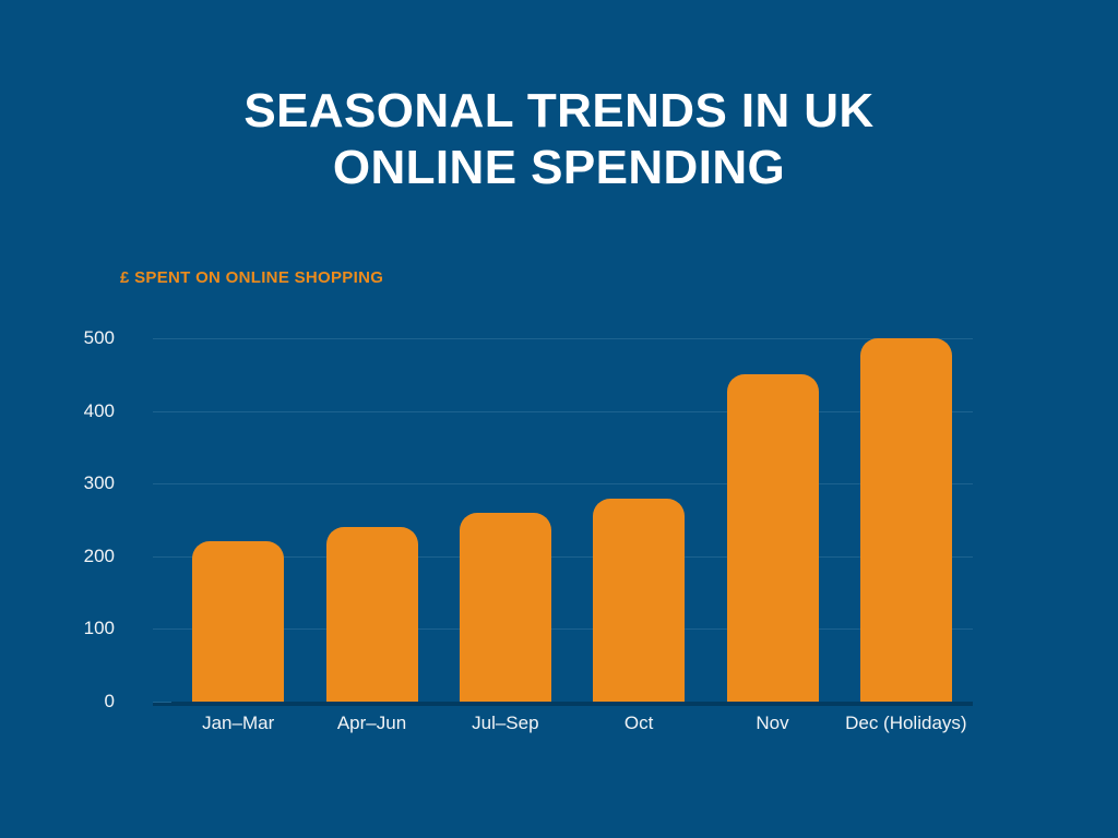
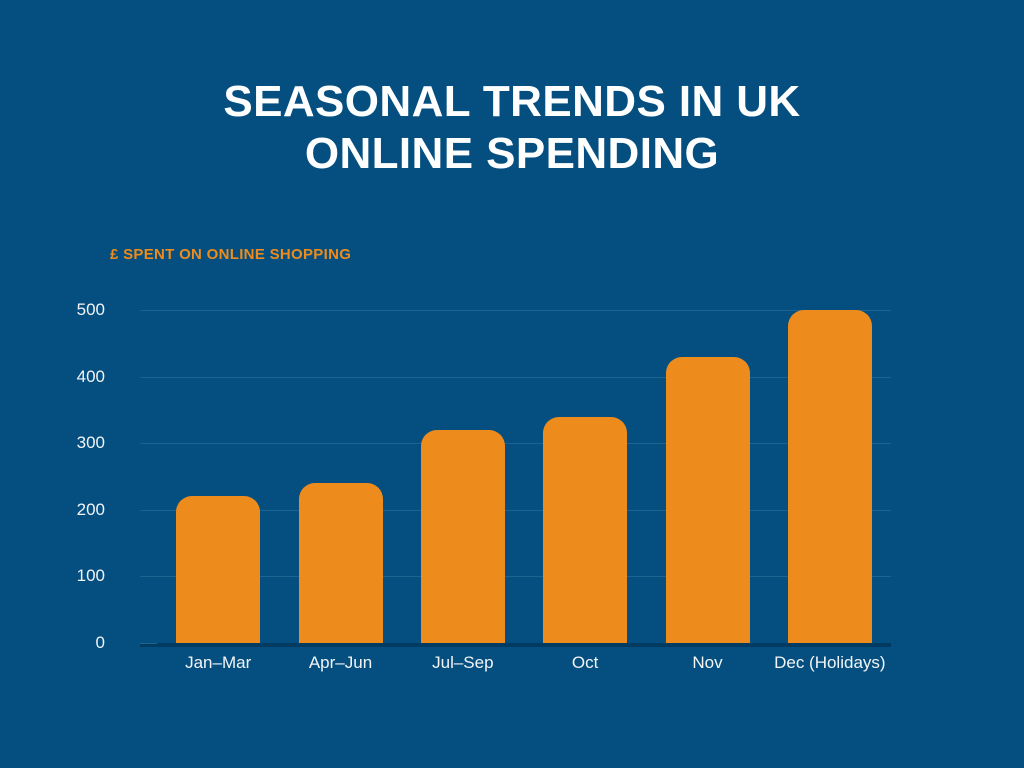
Jul–Sep: 260 -> 320
Oct: 280 -> 340
Nov: 450 -> 430
